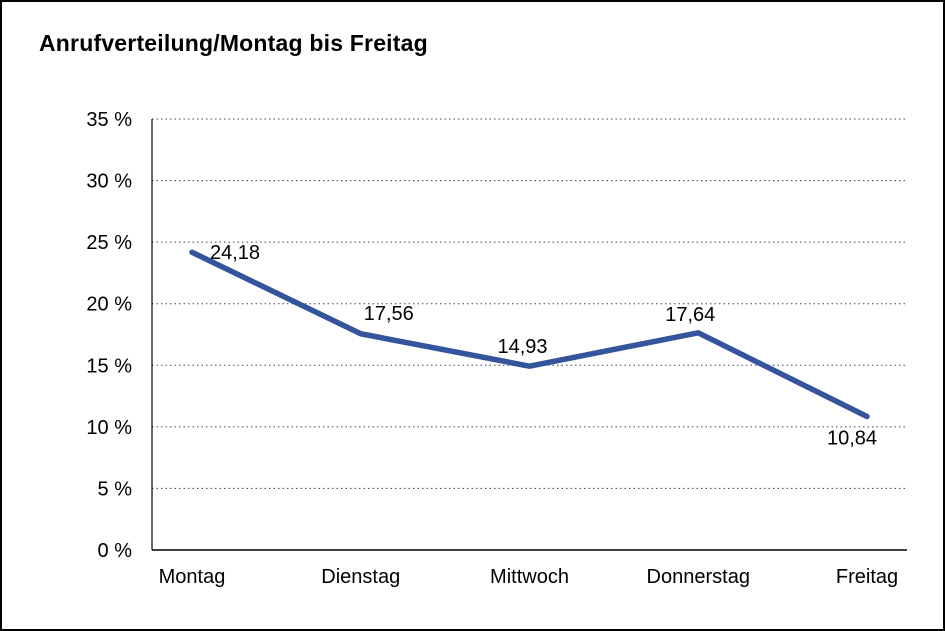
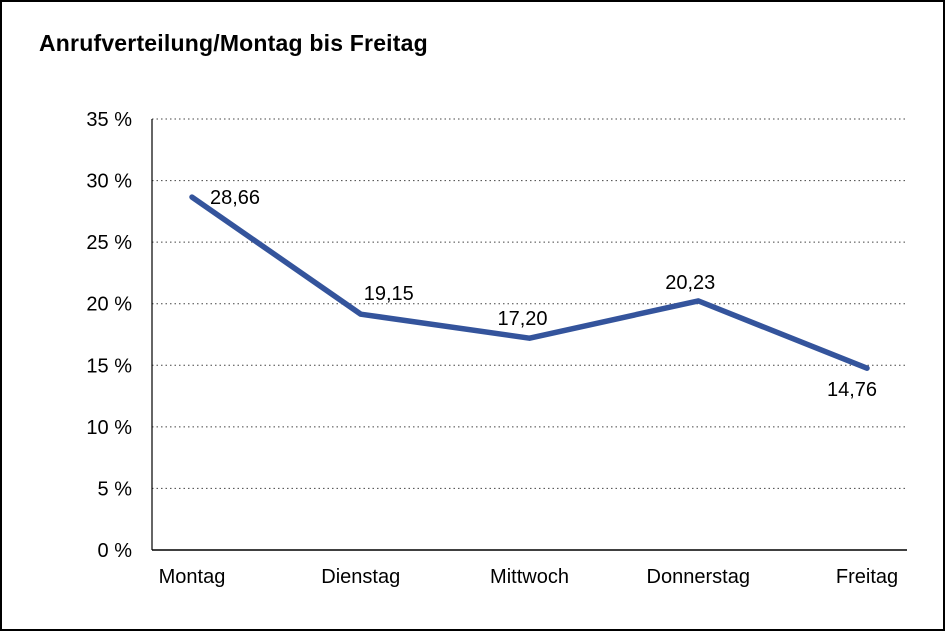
Montag: 24,18 -> 28,66
Dienstag: 17,56 -> 19,15
Mittwoch: 14,93 -> 17,20
Donnerstag: 17,64 -> 20,23
Freitag: 10,84 -> 14,76
